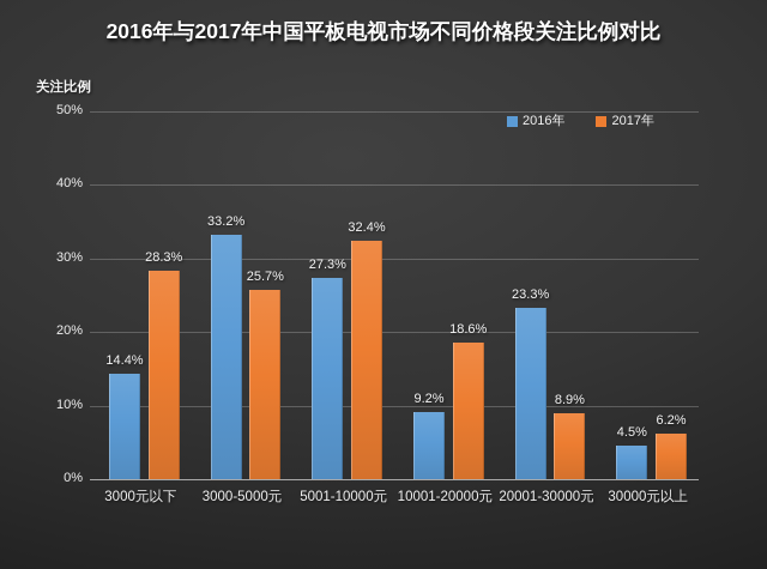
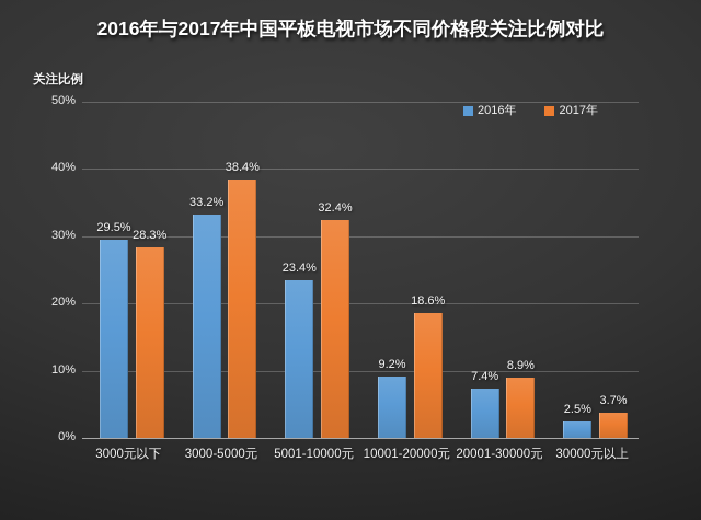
2016年/3000元以下: 14.4% -> 29.5%
2017年/3000-5000元: 25.7% -> 38.4%
2016年/5001-10000元: 27.3% -> 23.4%
2016年/20001-30000元: 23.3% -> 7.4%
2016年/30000元以上: 4.5% -> 2.5%
2017年/30000元以上: 6.2% -> 3.7%
